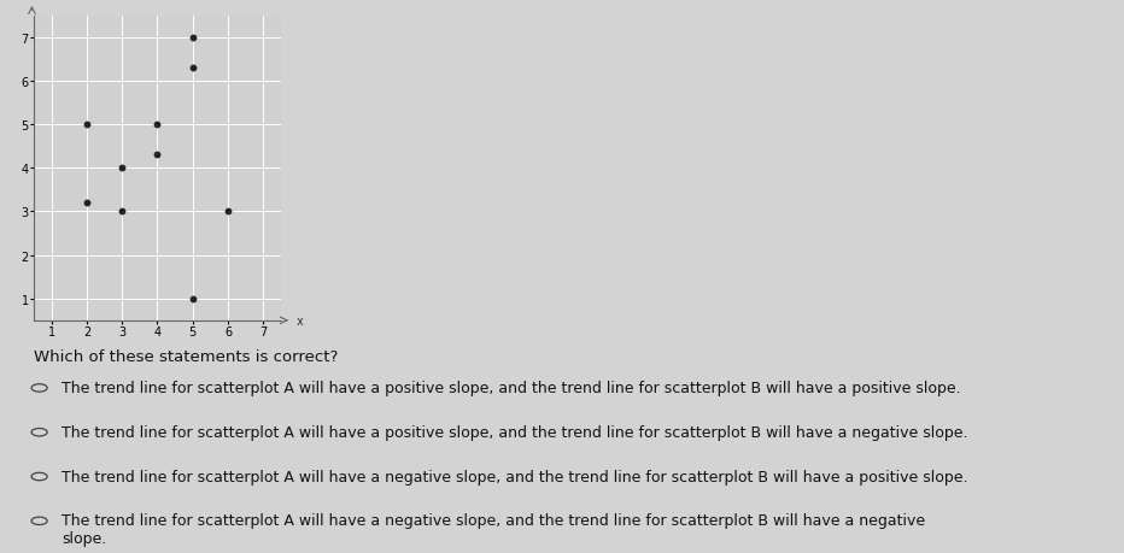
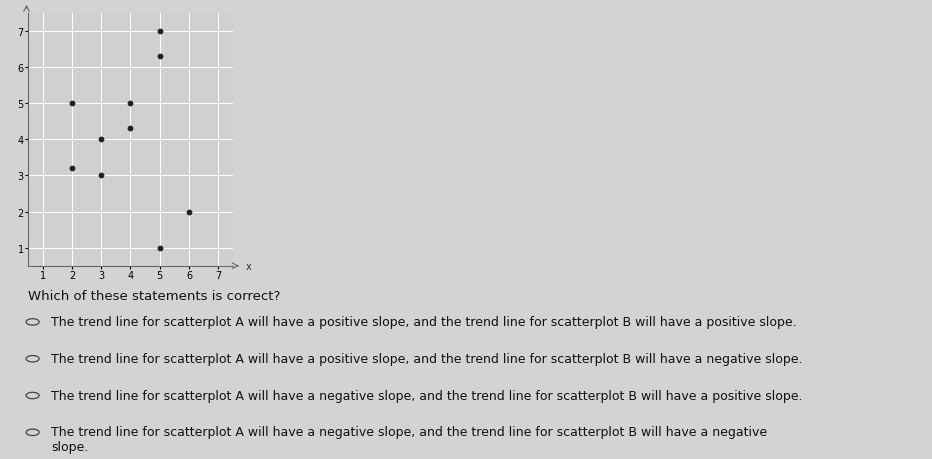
6: 3.0 -> 2.0
